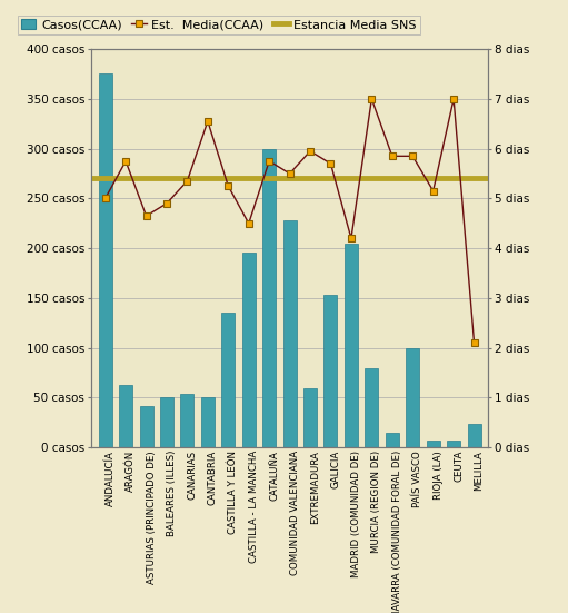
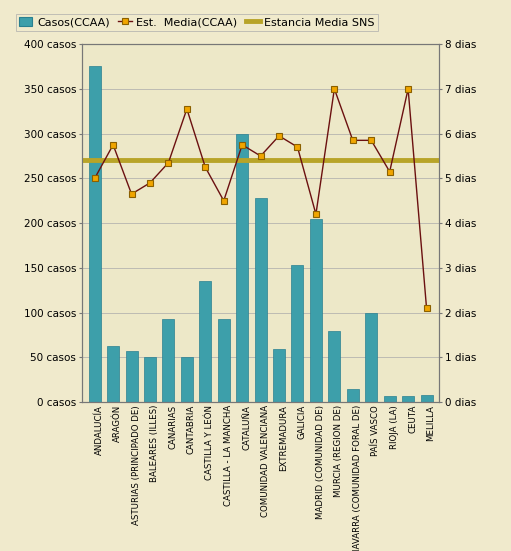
Casos(CCAA)/ASTURIAS (PRINCIPADO DE): 42 casos -> 57 casos
Casos(CCAA)/CANARIAS: 54 casos -> 93 casos
Casos(CCAA)/CASTILLA - LA MANCHA: 196 casos -> 93 casos
Casos(CCAA)/MELILLA: 24 casos -> 8 casos
